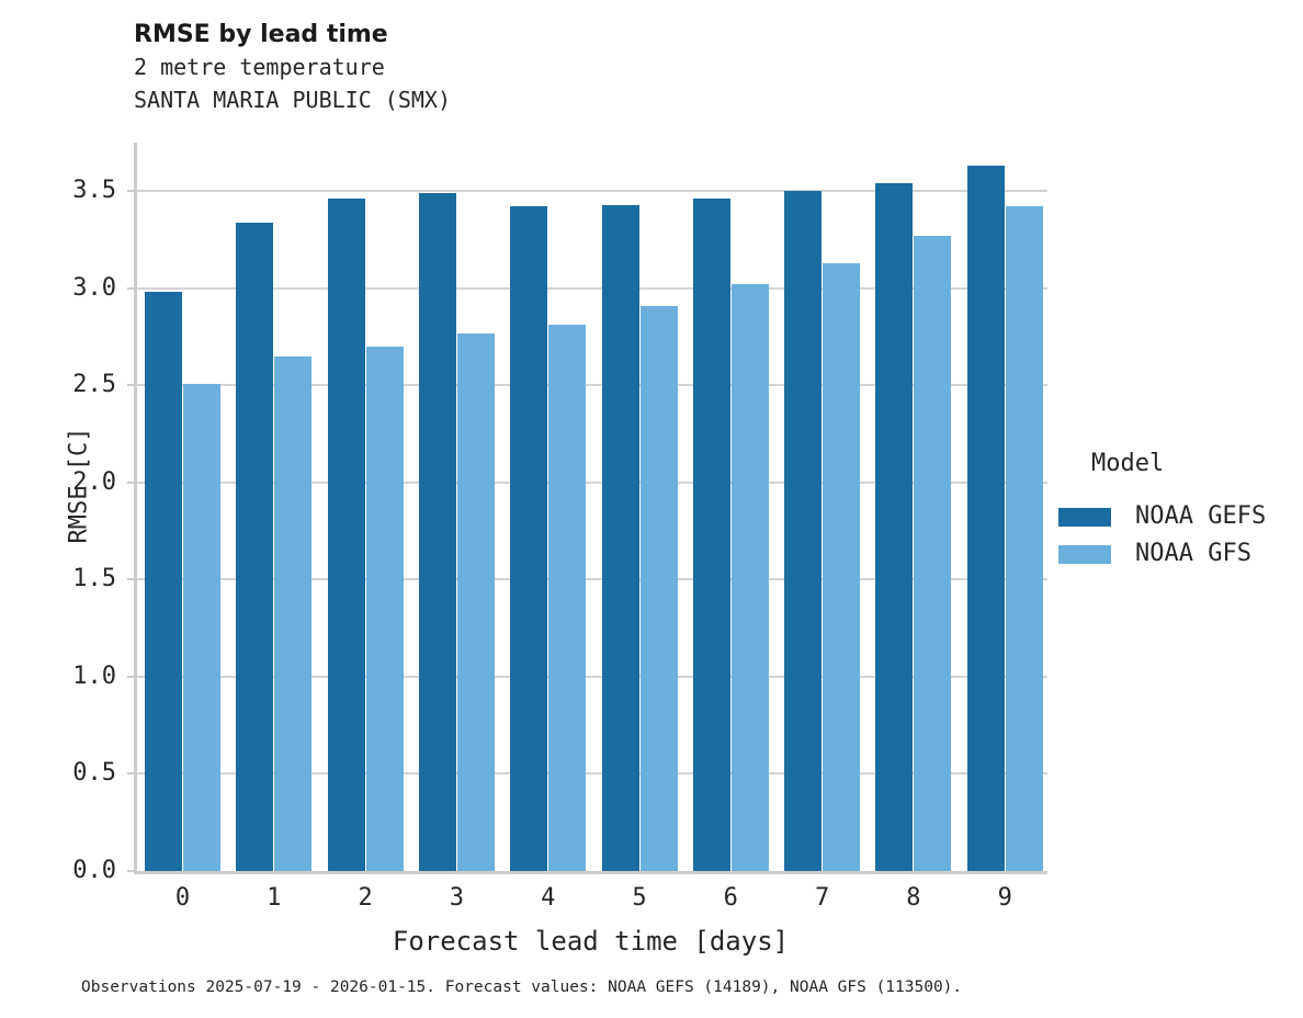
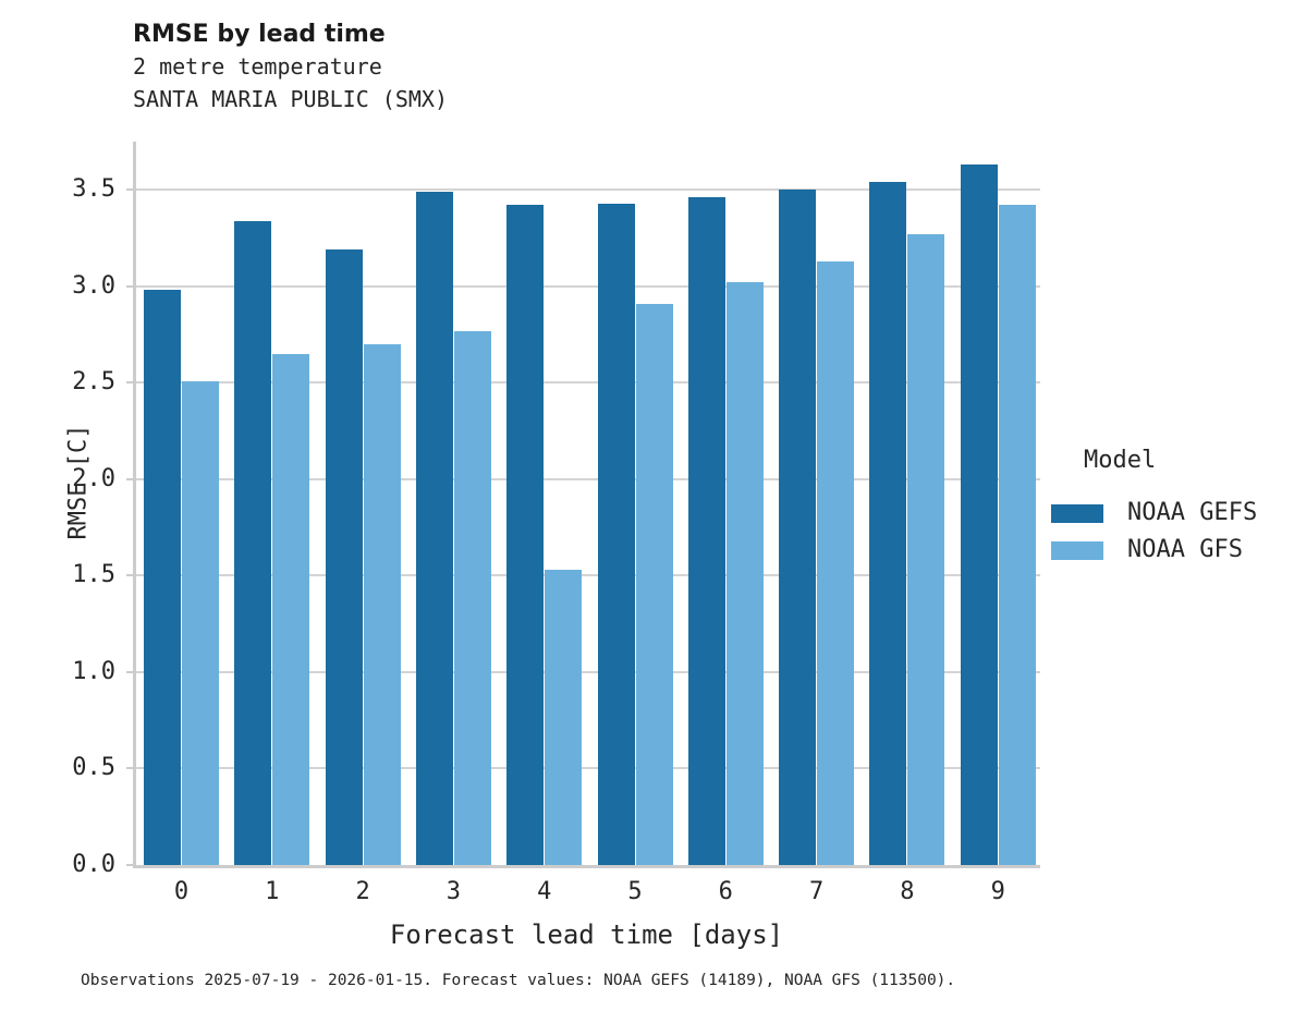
NOAA GEFS/2: 3.46 -> 3.19
NOAA GFS/4: 2.81 -> 1.53
